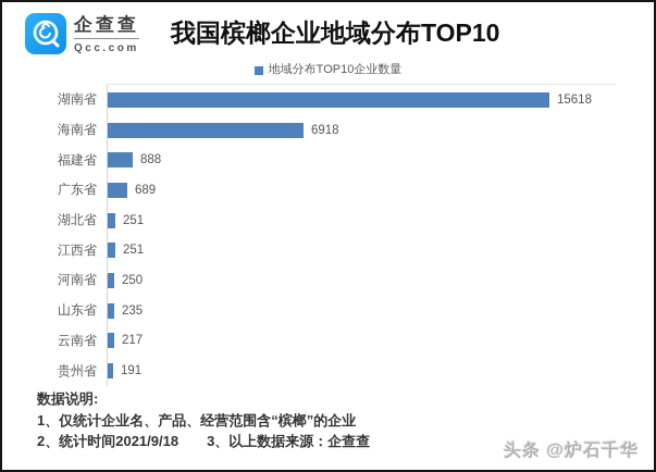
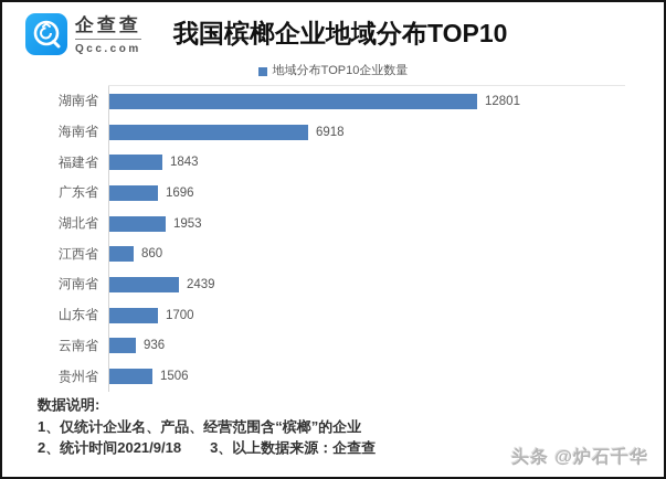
湖南省: 15618 -> 12801
福建省: 888 -> 1843
广东省: 689 -> 1696
湖北省: 251 -> 1953
江西省: 251 -> 860
河南省: 250 -> 2439
山东省: 235 -> 1700
云南省: 217 -> 936
贵州省: 191 -> 1506
